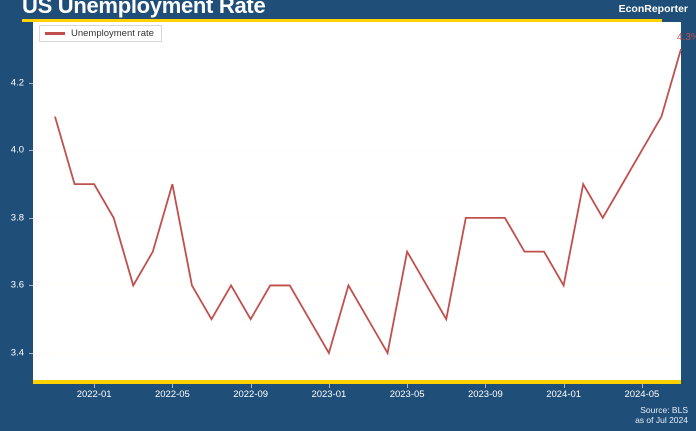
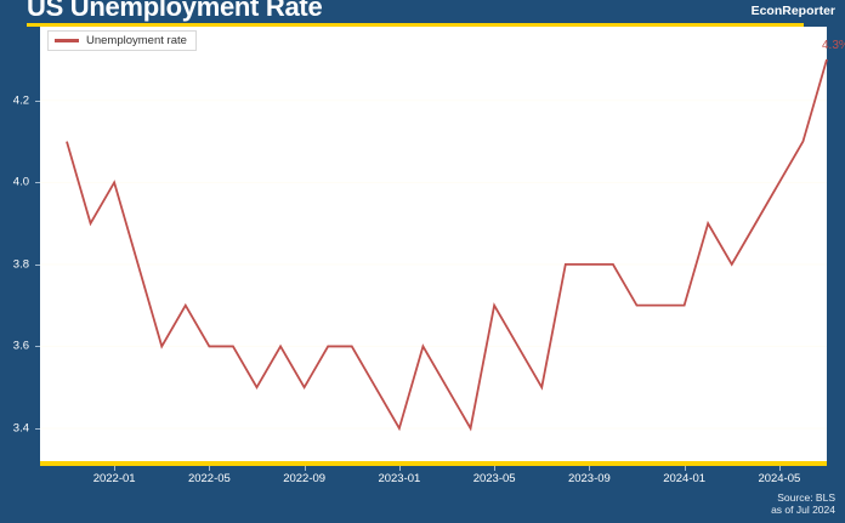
2022-01: 3.9 -> 4.0
2022-05: 3.9 -> 3.6
2024-01: 3.6 -> 3.7
